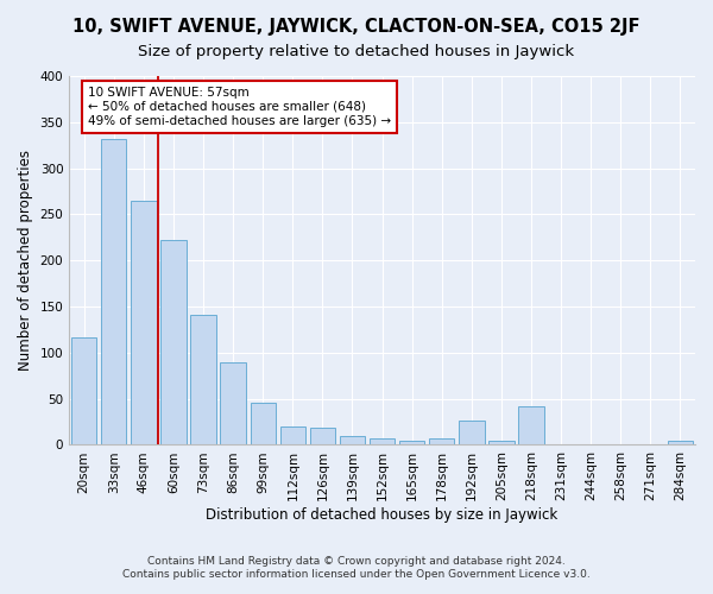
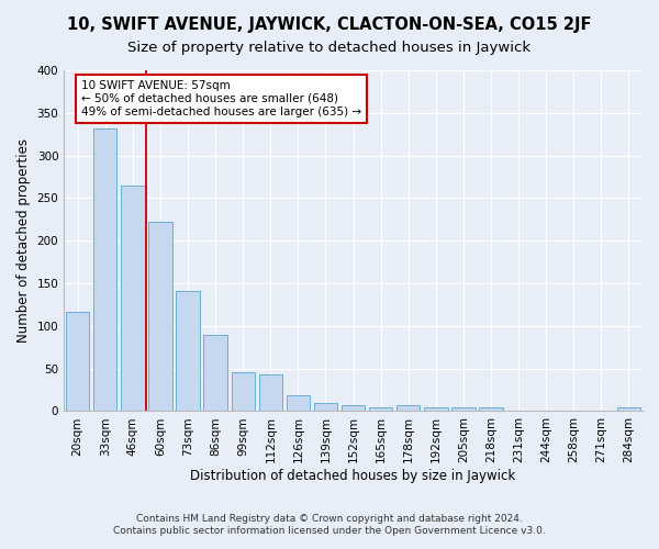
112sqm: 20 -> 43
192sqm: 26 -> 5
218sqm: 42 -> 4
